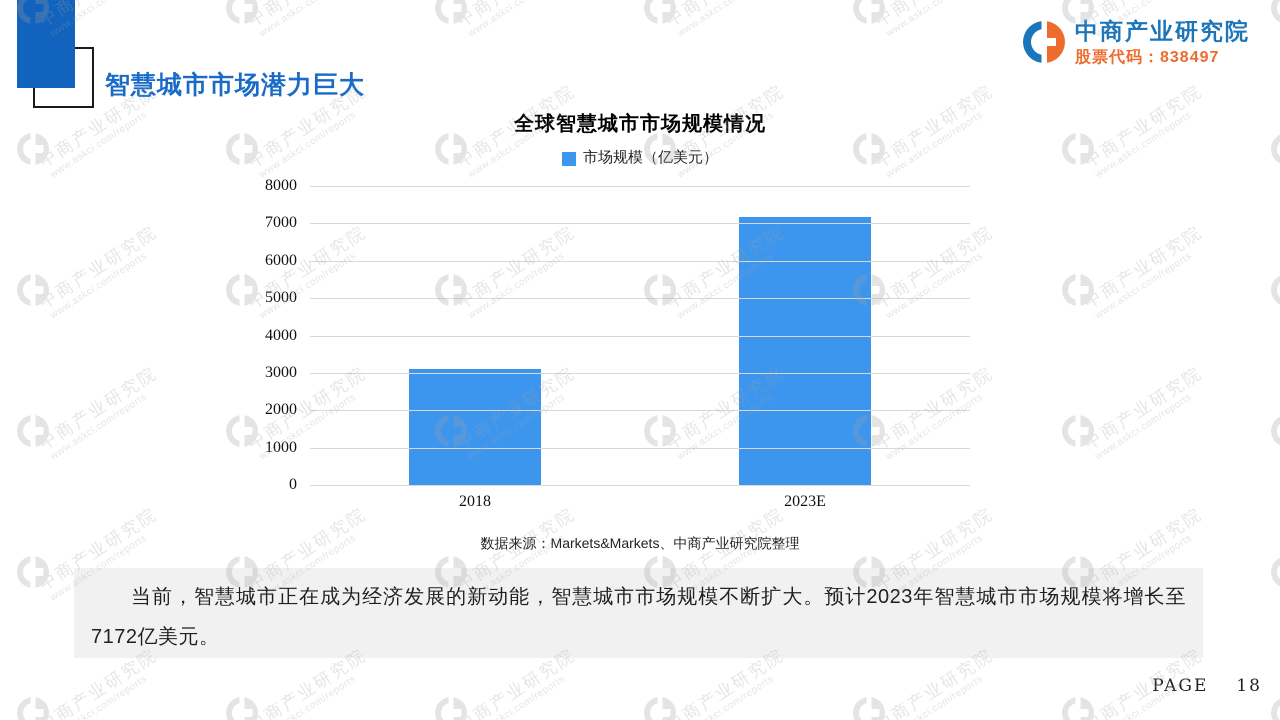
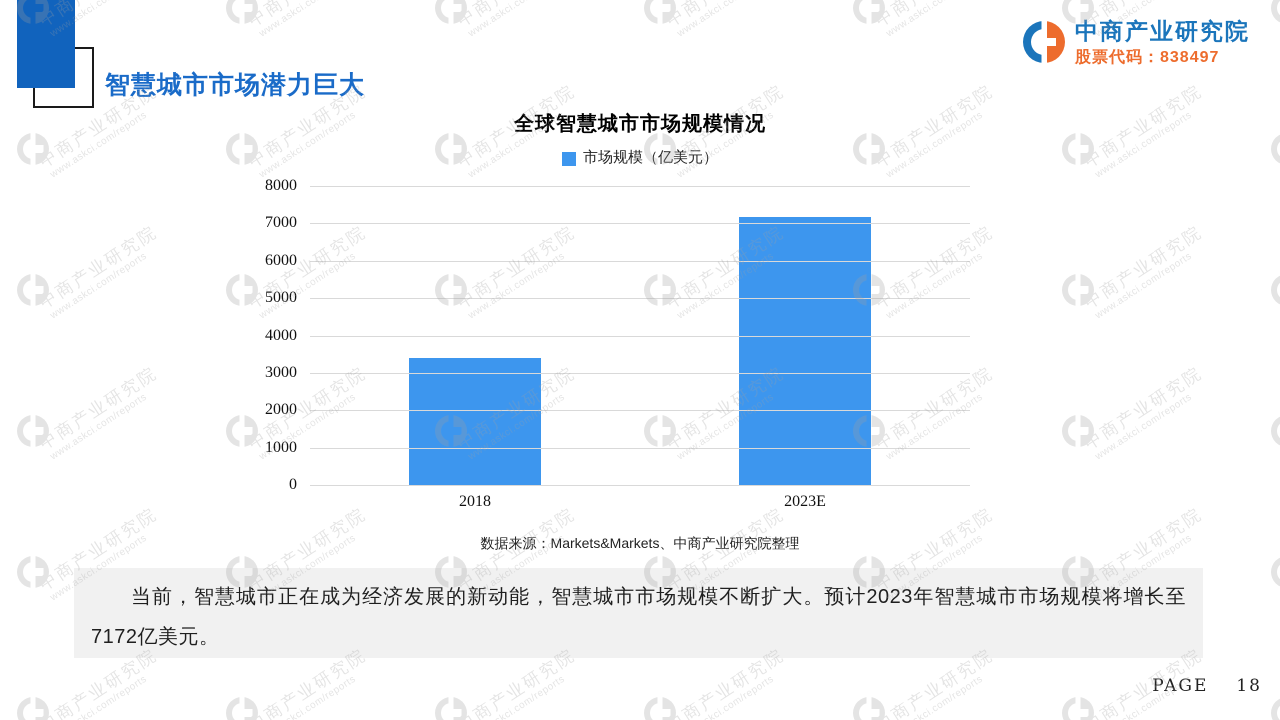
2018: 3100 -> 3400
